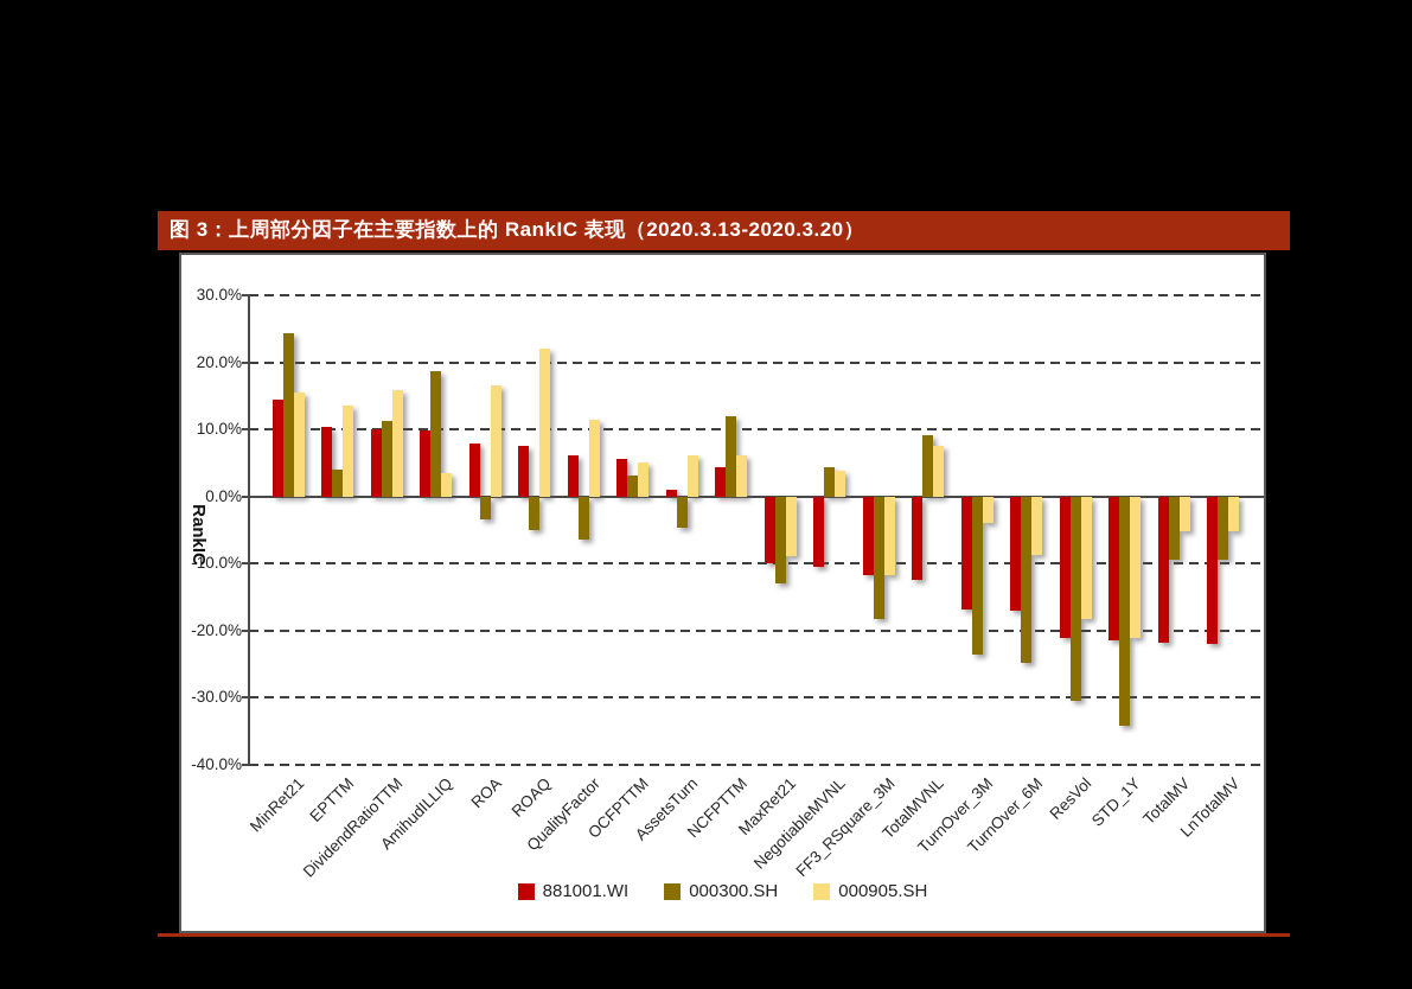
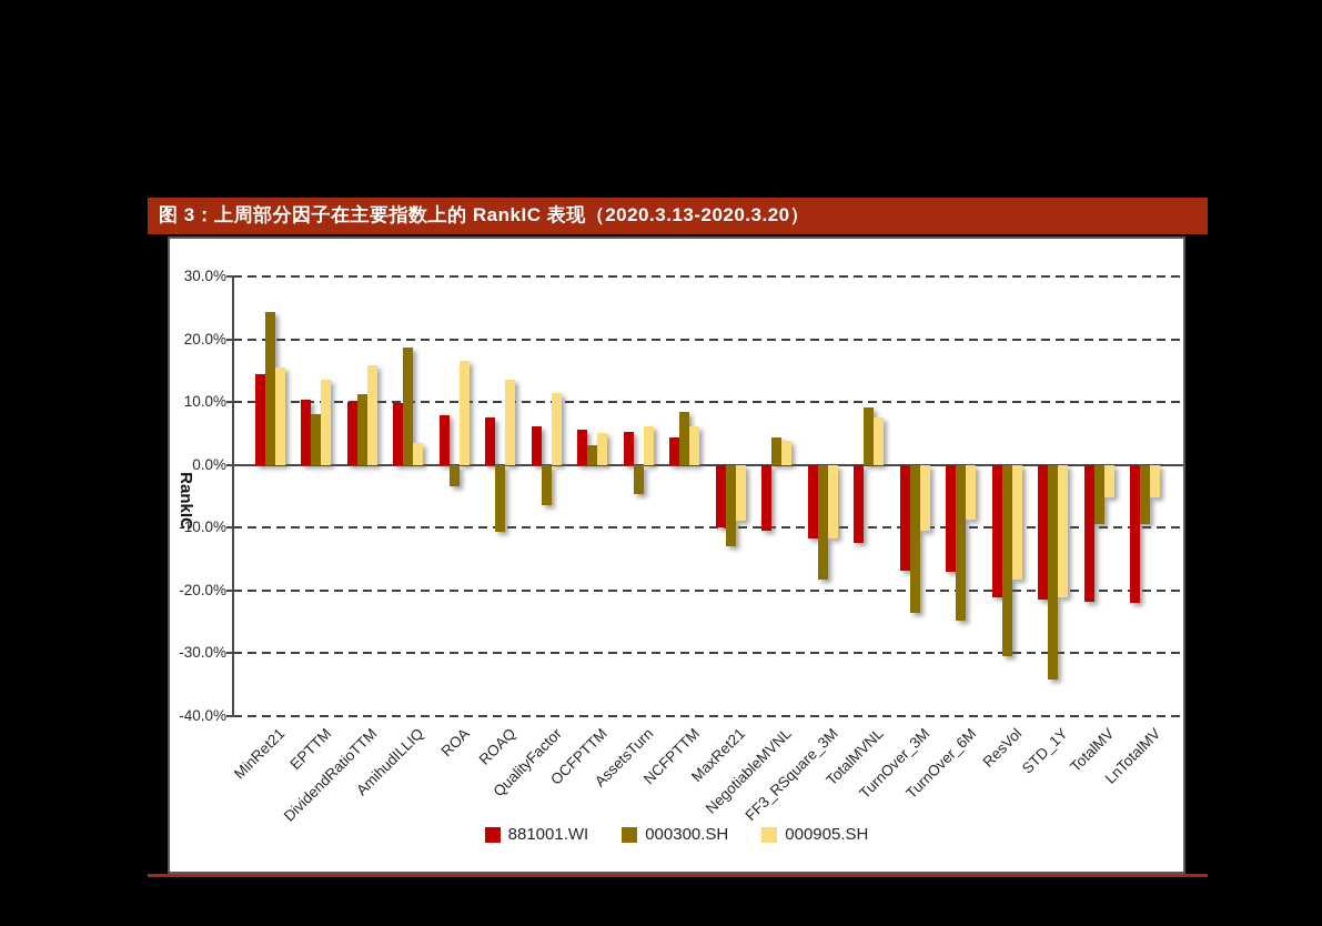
000300.SH/EPTTM: 4% -> 8%
000300.SH/ROAQ: -5% -> -11%
000905.SH/ROAQ: 22% -> 14%
881001.WI/AssetsTurn: 1% -> 5%
000300.SH/NCFPTTM: 12% -> 8%
000905.SH/TurnOver_3M: -4% -> -10%
